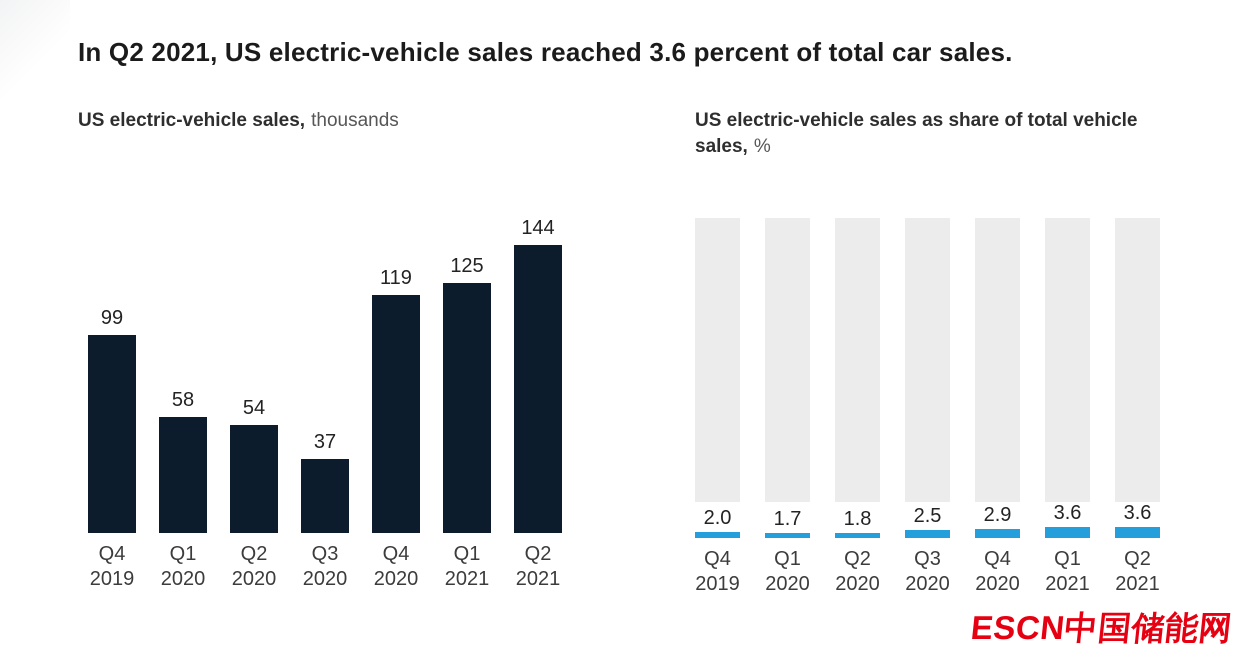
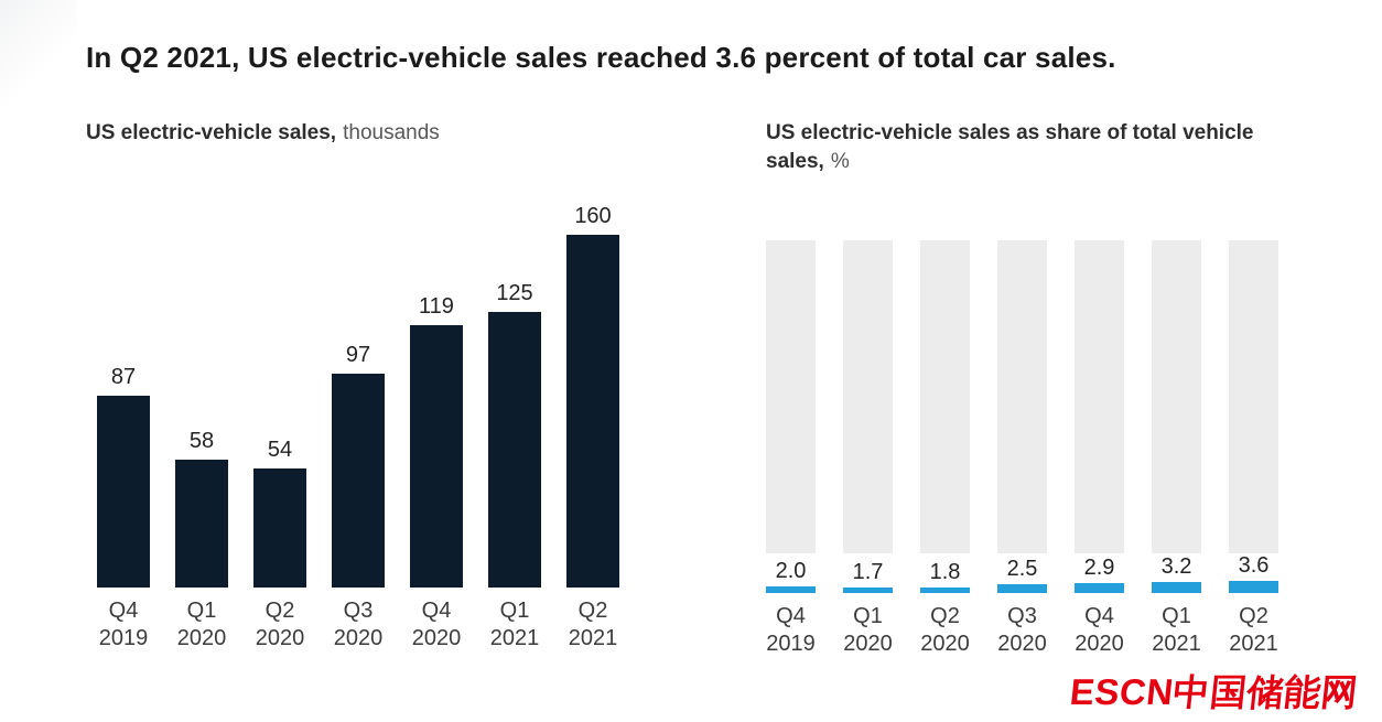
US electric-vehicle sales, thousands/Q4 2019: 99 -> 87
US electric-vehicle sales, thousands/Q3 2020: 37 -> 97
US electric-vehicle sales, thousands/Q2 2021: 144 -> 160
US electric-vehicle sales as share of total vehicle sales, %/Q1 2021: 3.6 -> 3.2
